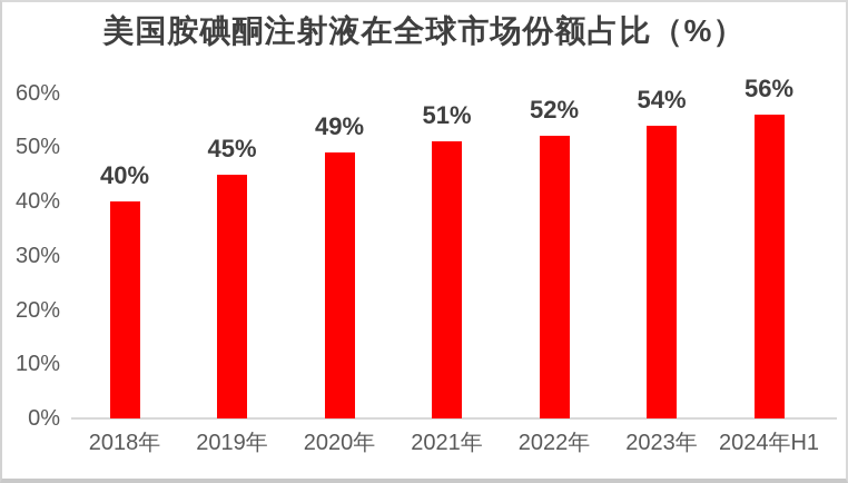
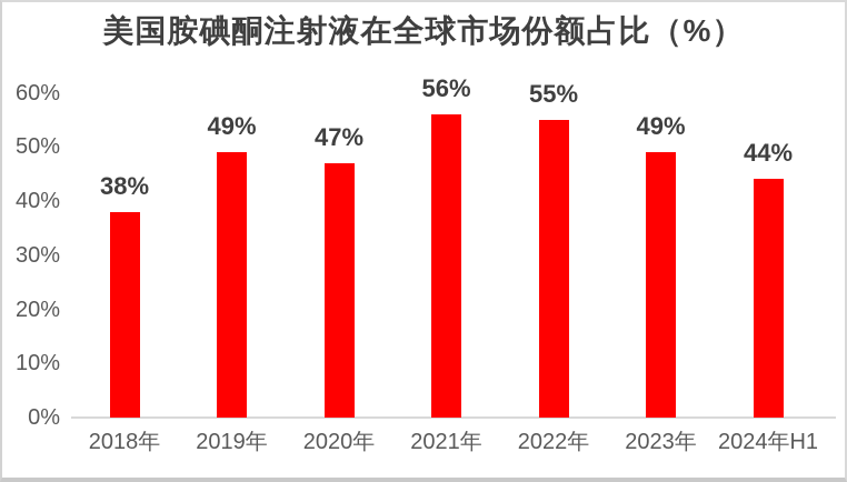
2018年: 40% -> 38%
2019年: 45% -> 49%
2020年: 49% -> 47%
2021年: 51% -> 56%
2022年: 52% -> 55%
2023年: 54% -> 49%
2024年H1: 56% -> 44%
